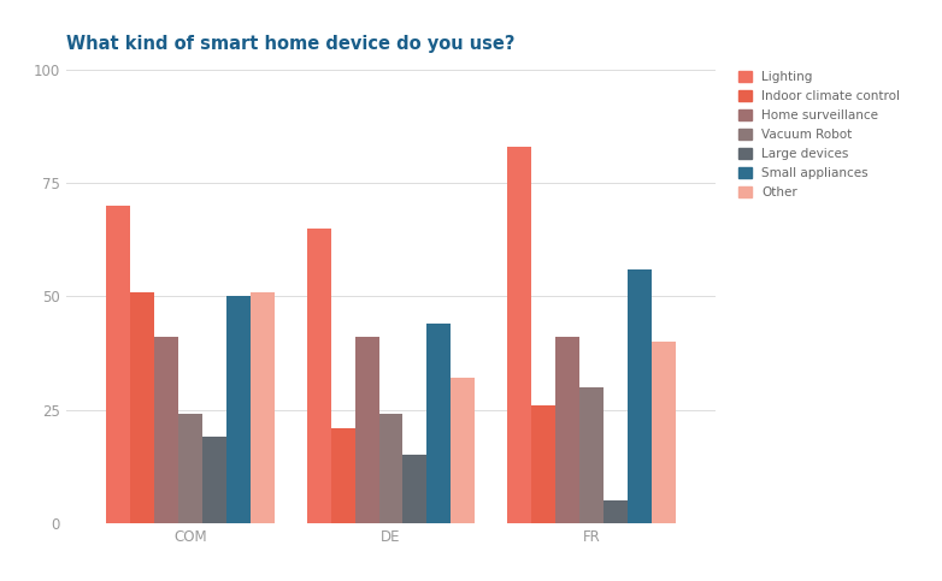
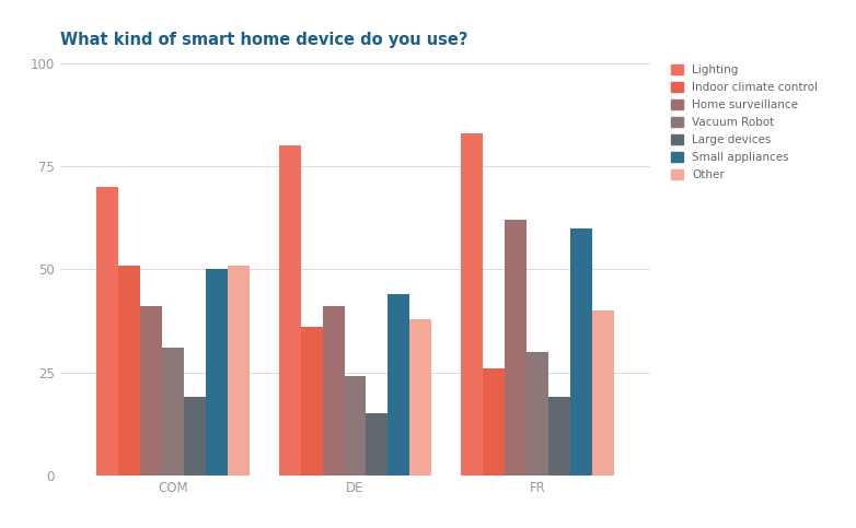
Vacuum Robot/COM: 24 -> 31
Lighting/DE: 65 -> 80
Indoor climate control/DE: 21 -> 36
Other/DE: 32 -> 38
Home surveillance/FR: 41 -> 62
Large devices/FR: 5 -> 19
Small appliances/FR: 56 -> 60
